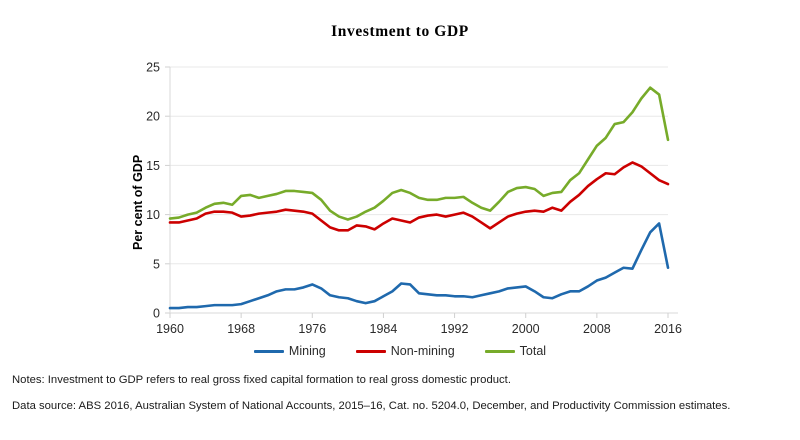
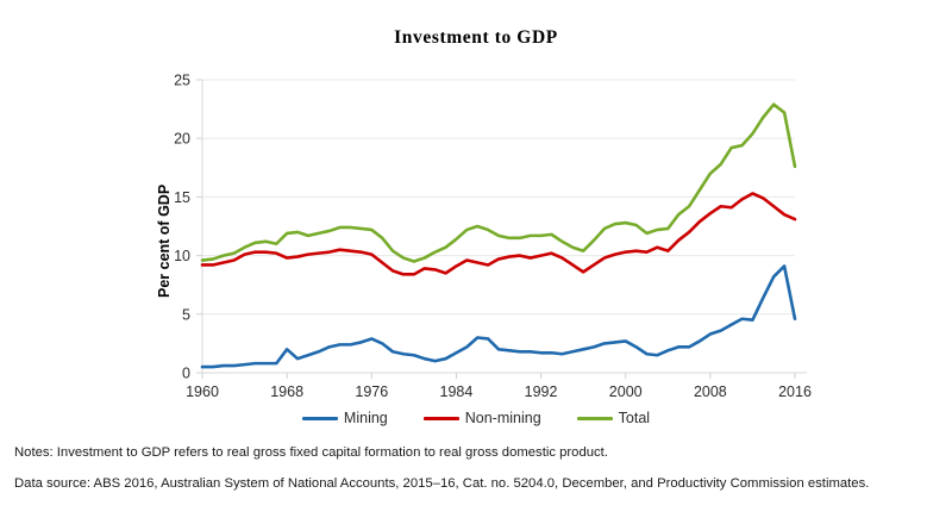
Mining/1968: 1 -> 2
